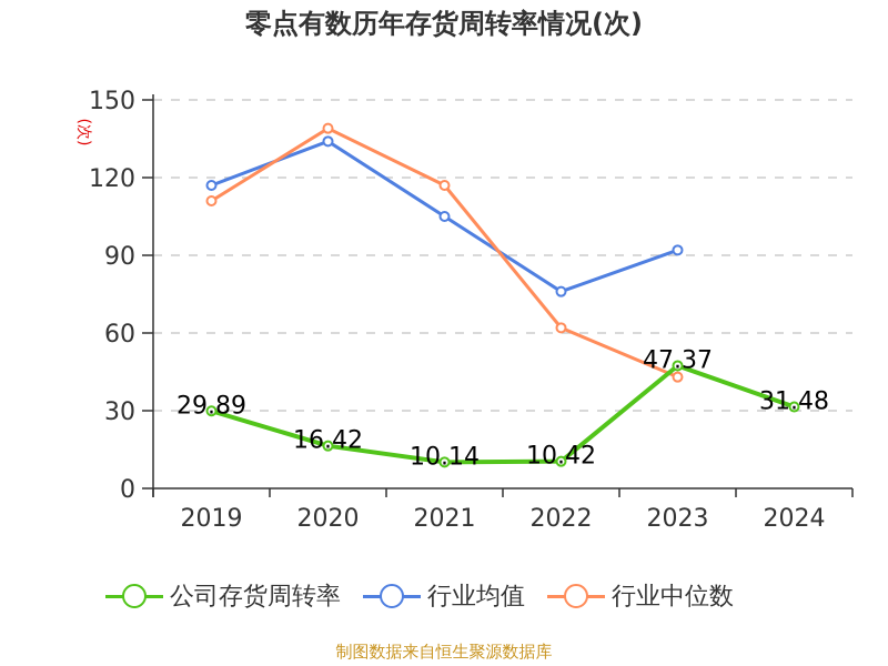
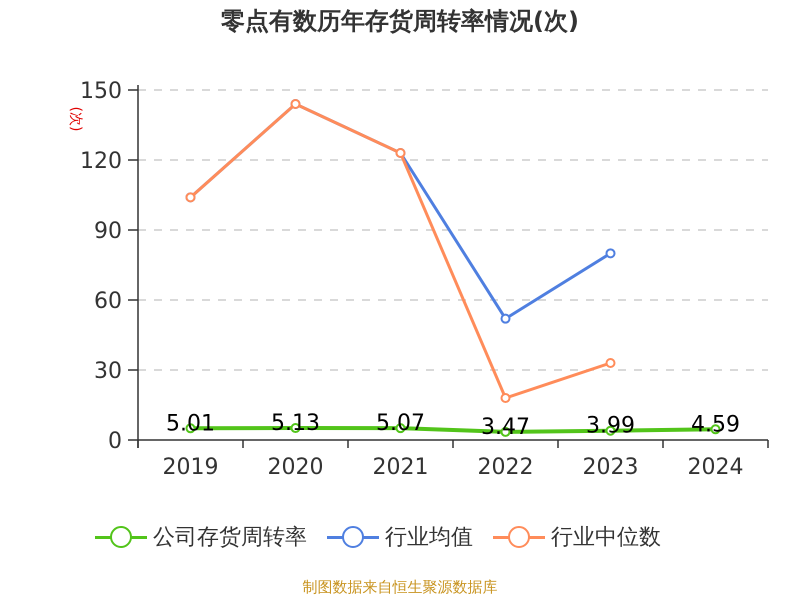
公司存货周转率/2019: 29.89 -> 5.01
行业均值/2019: 117 -> 104
行业中位数/2019: 111 -> 104
公司存货周转率/2020: 16.42 -> 5.13
行业均值/2020: 134 -> 144
行业中位数/2020: 139 -> 144
公司存货周转率/2021: 10.14 -> 5.07
行业均值/2021: 105 -> 123
行业中位数/2021: 117 -> 123
公司存货周转率/2022: 10.42 -> 3.47
行业均值/2022: 76 -> 52
行业中位数/2022: 62 -> 18
公司存货周转率/2023: 47.37 -> 3.99
行业均值/2023: 92 -> 80
行业中位数/2023: 43 -> 33
公司存货周转率/2024: 31.48 -> 4.59
